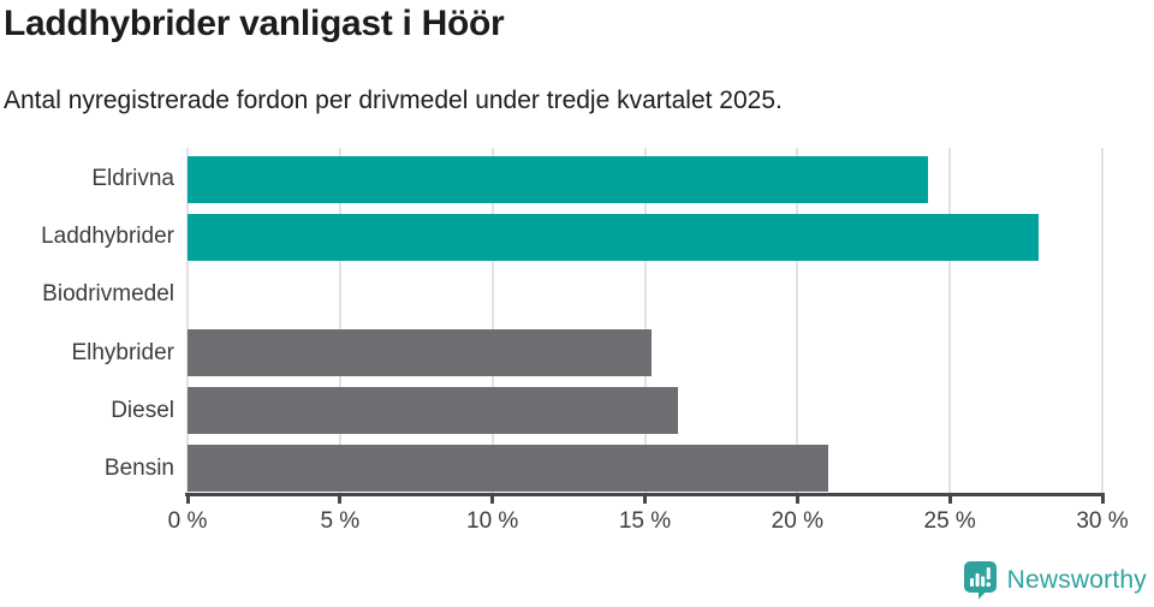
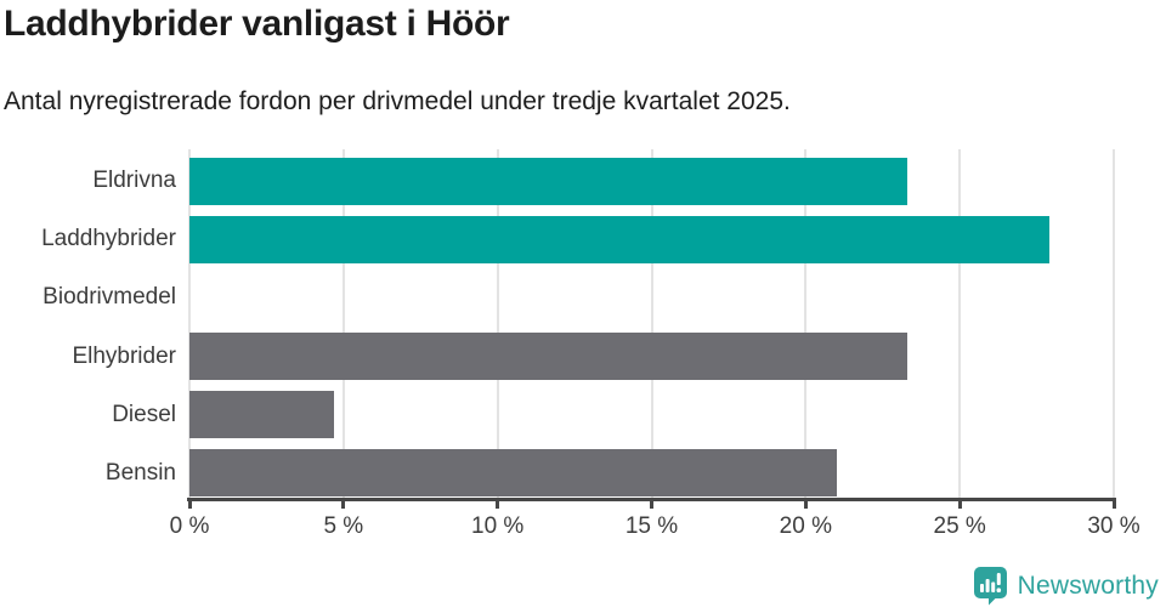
Eldrivna: 24.3% -> 23.3%
Elhybrider: 15.2% -> 23.3%
Diesel: 16.1% -> 4.7%
